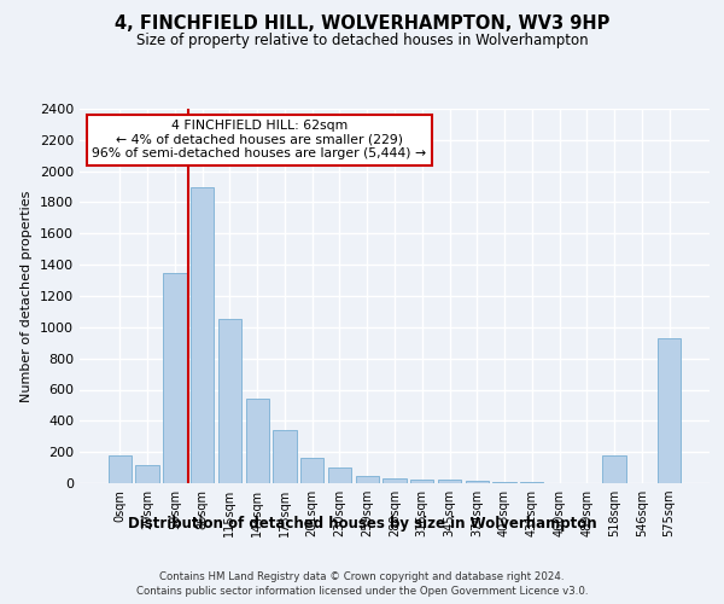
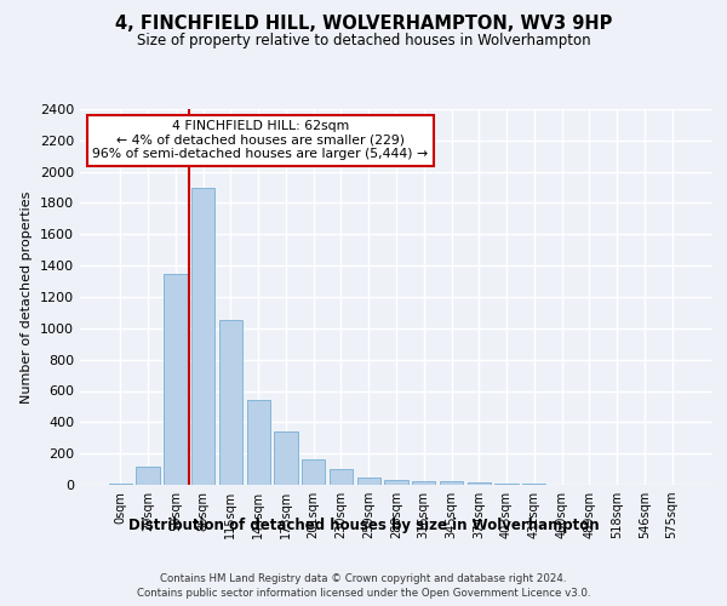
0sqm: 180 -> 10
518sqm: 180 -> 0
575sqm: 930 -> 0
